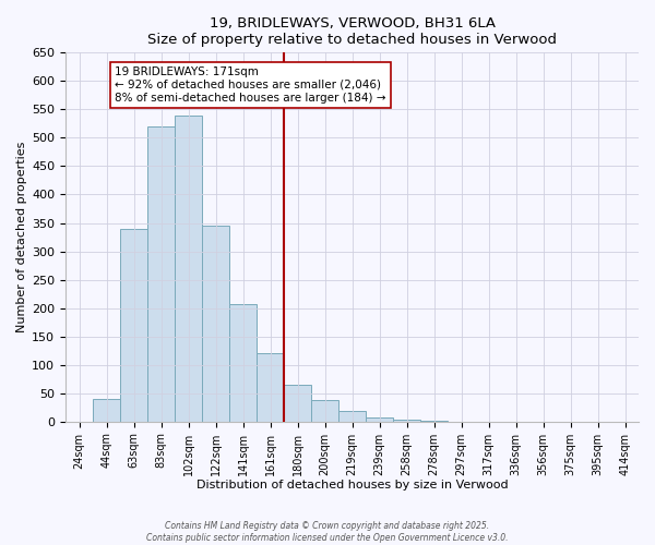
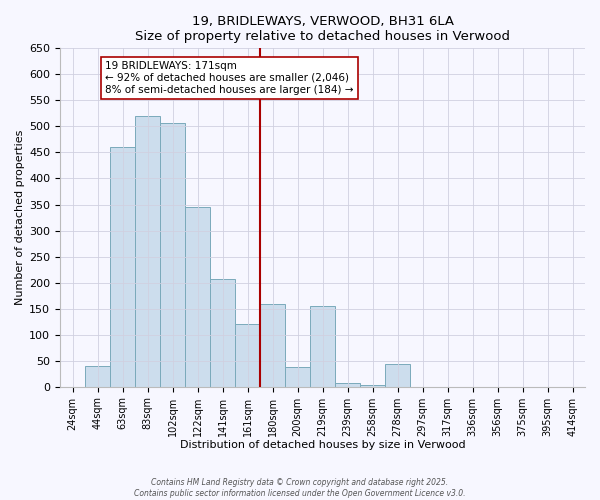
63sqm: 340 -> 460
102sqm: 540 -> 506
180sqm: 65 -> 158
219sqm: 18 -> 156
278sqm: 1 -> 44
